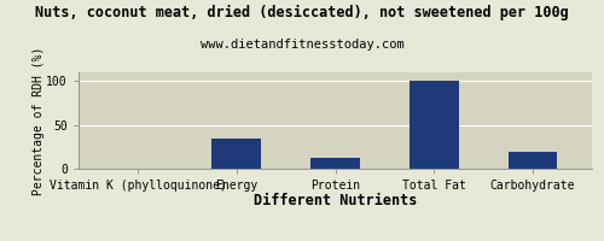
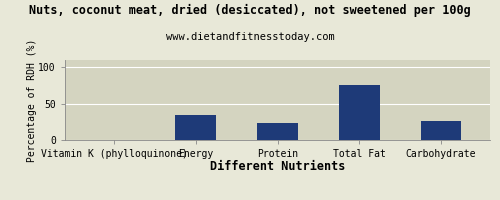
Protein: 12 -> 24
Total Fat: 100 -> 76
Carbohydrate: 19 -> 26
